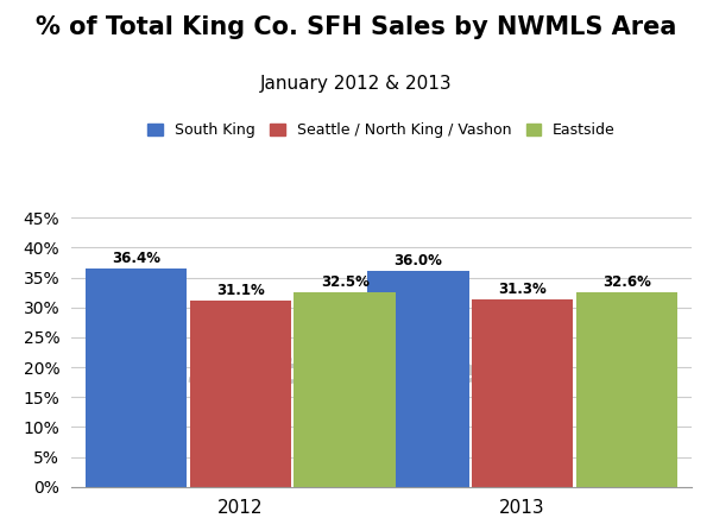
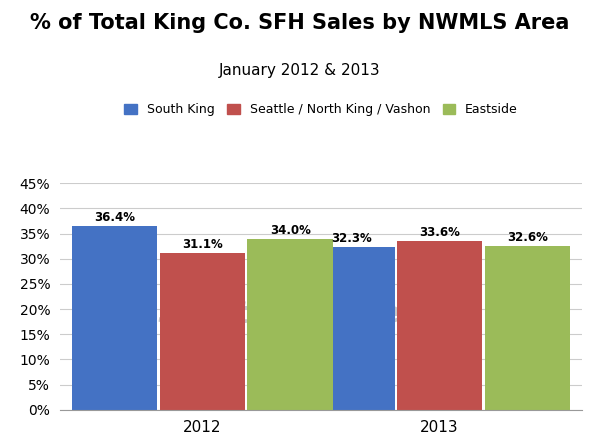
Eastside/2012: 32.5% -> 34.0%
South King/2013: 36.0% -> 32.3%
Seattle / North King / Vashon/2013: 31.3% -> 33.6%
